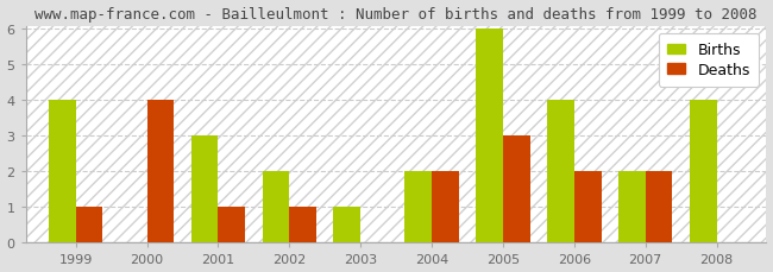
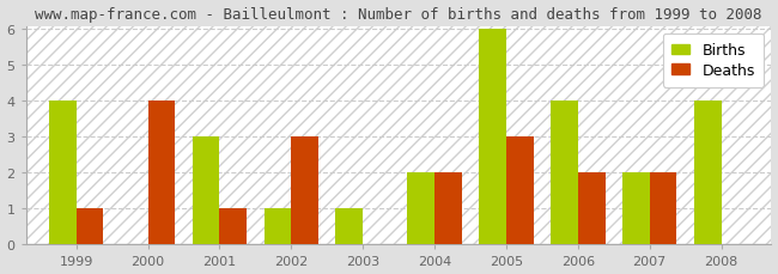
Births/2002: 2 -> 1
Deaths/2002: 1 -> 3
